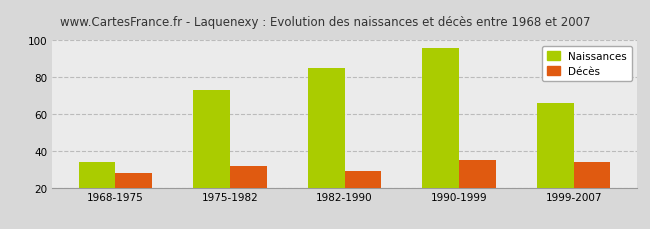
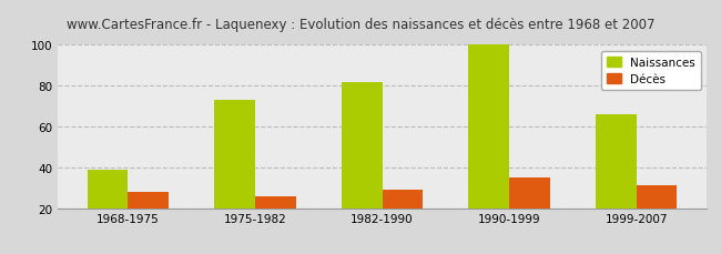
Naissances/1968-1975: 34 -> 39
Décès/1975-1982: 32 -> 26
Naissances/1982-1990: 85 -> 82
Naissances/1990-1999: 96 -> 100
Décès/1999-2007: 34 -> 31
